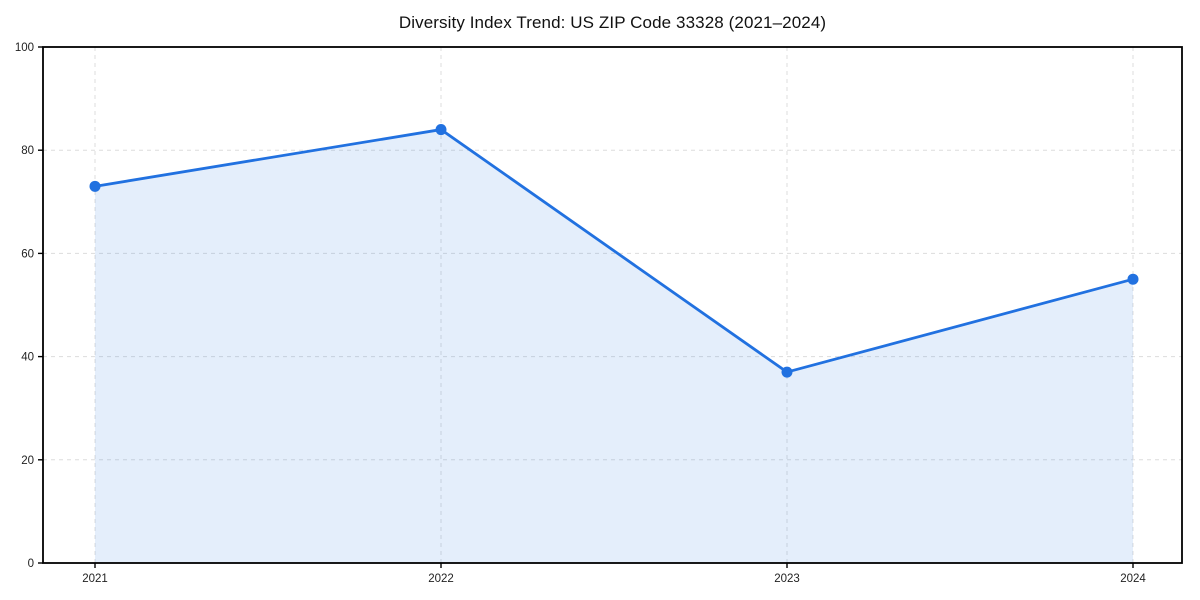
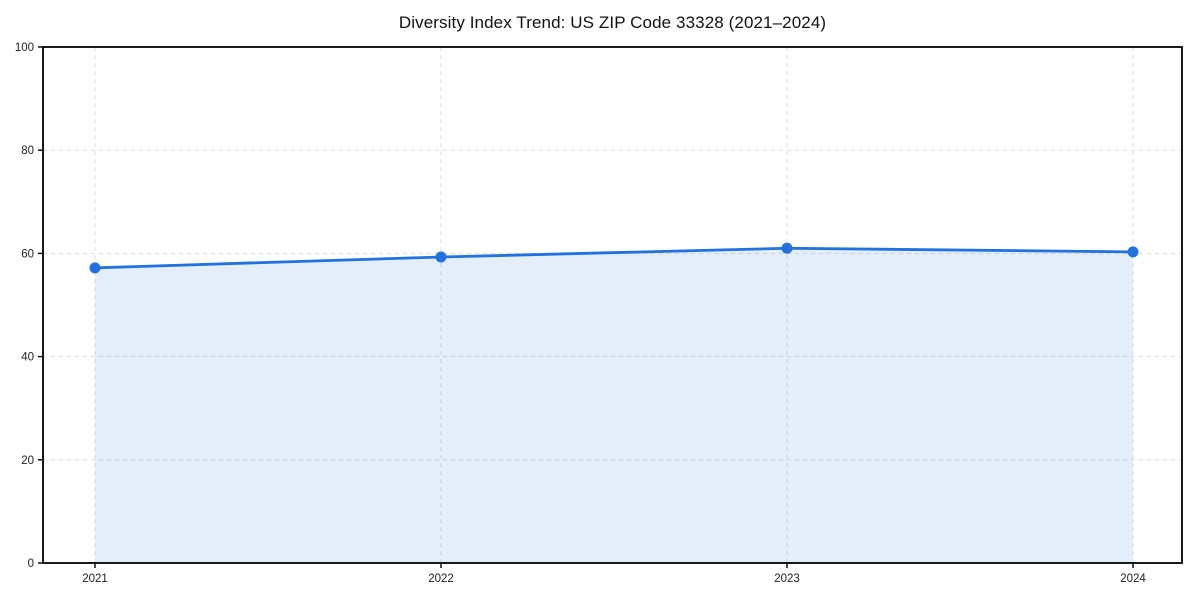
2021: 73 -> 57
2022: 84 -> 59
2023: 37 -> 61
2024: 55 -> 60
